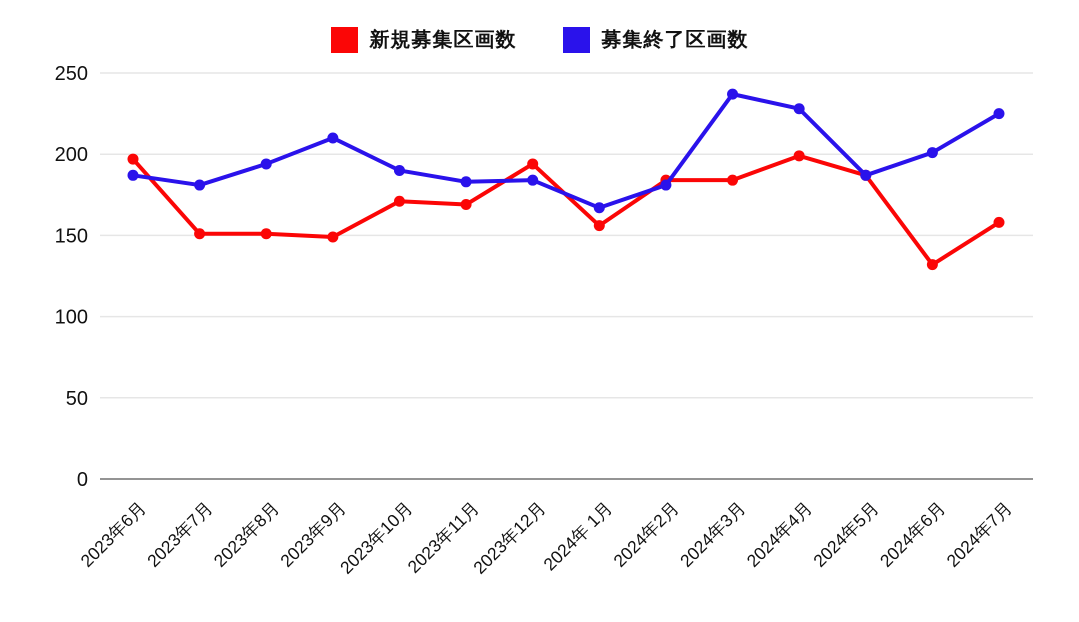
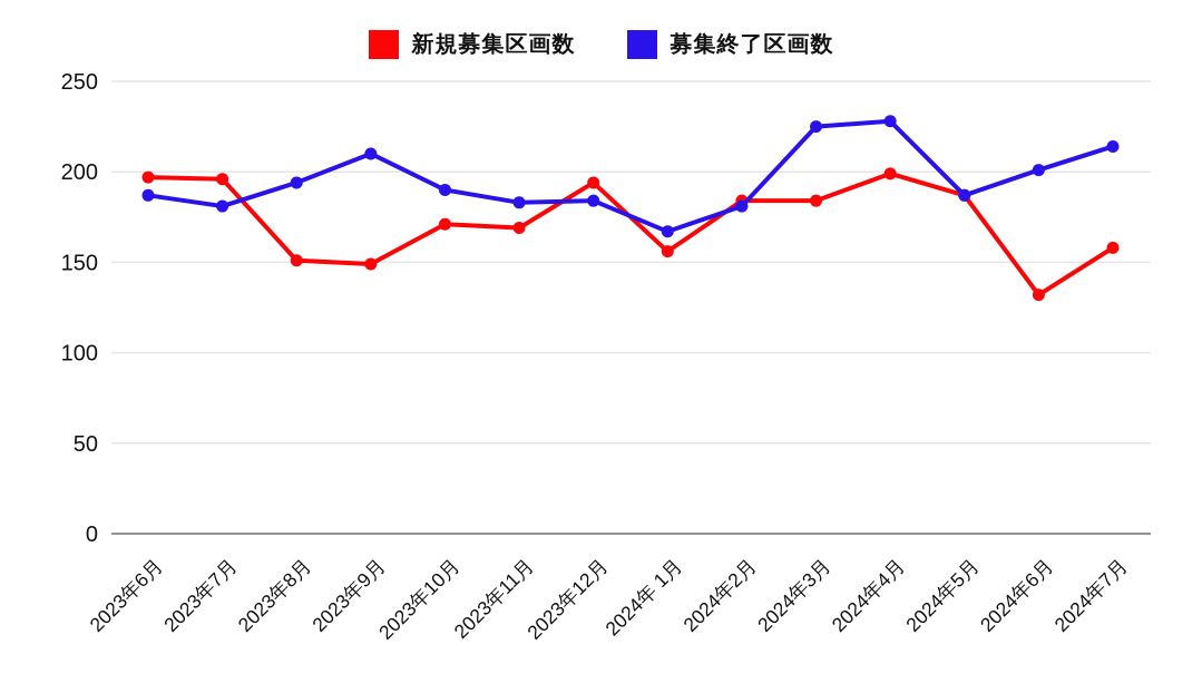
新規募集区画数/2023年7月: 151 -> 196
募集終了区画数/2024年3月: 237 -> 225
募集終了区画数/2024年7月: 225 -> 214
